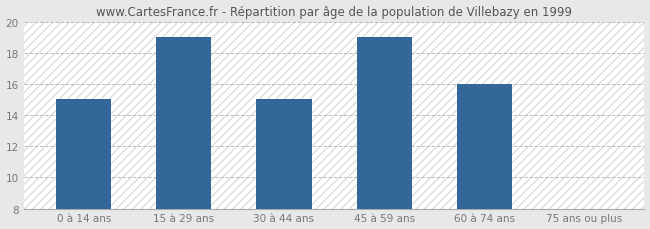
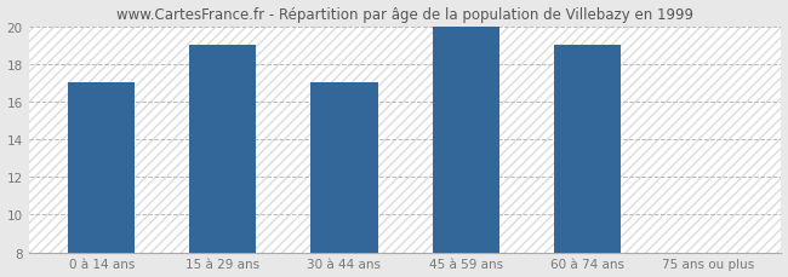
0 à 14 ans: 15 -> 17
30 à 44 ans: 15 -> 17
45 à 59 ans: 19 -> 20
60 à 74 ans: 16 -> 19
